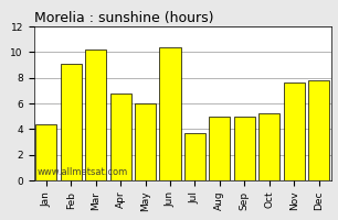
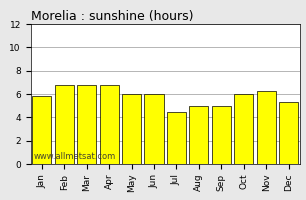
Jan: 4.4 -> 5.8
Feb: 9.1 -> 6.8
Mar: 10.2 -> 6.8
Jun: 10.4 -> 6.0
Jul: 3.7 -> 4.5
Oct: 5.2 -> 6.0
Nov: 7.6 -> 6.3
Dec: 7.8 -> 5.3
